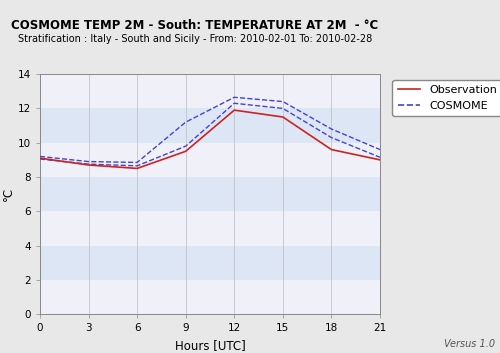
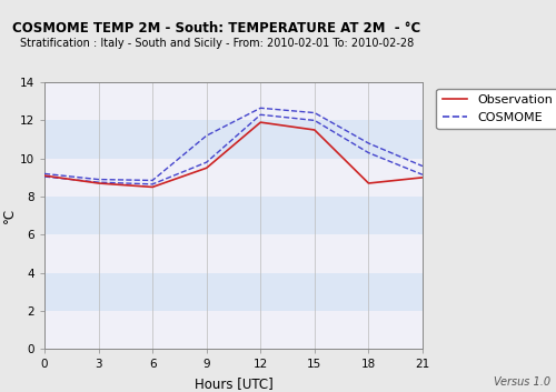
Observation/18: 9.6 -> 8.7
